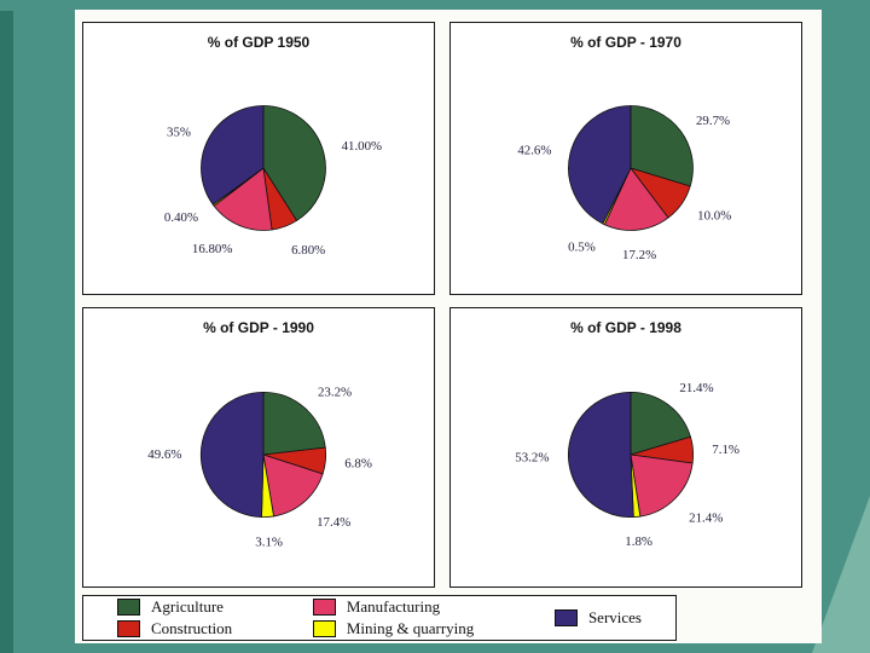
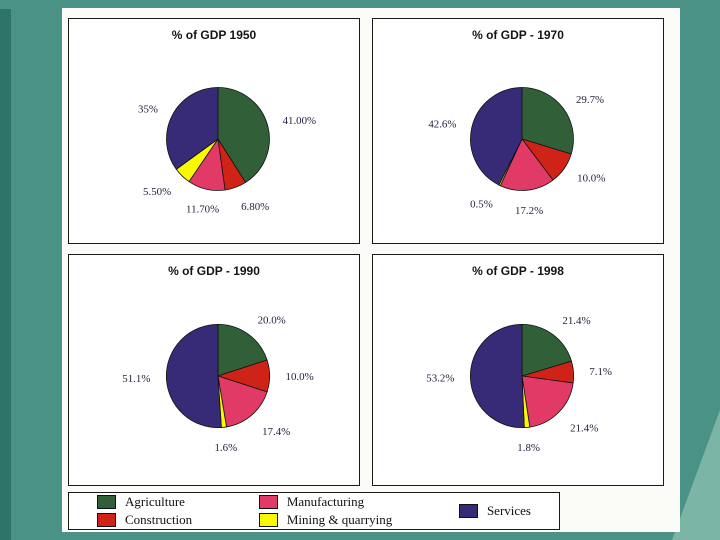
% of GDP 1950/Manufacturing: 16.80% -> 11.70%
% of GDP 1950/Mining & quarrying: 0.40% -> 5.50%
% of GDP - 1990/Agriculture: 23.2% -> 20.0%
% of GDP - 1990/Construction: 6.8% -> 10.0%
% of GDP - 1990/Mining & quarrying: 3.1% -> 1.6%
% of GDP - 1990/Services: 49.6% -> 51.1%
